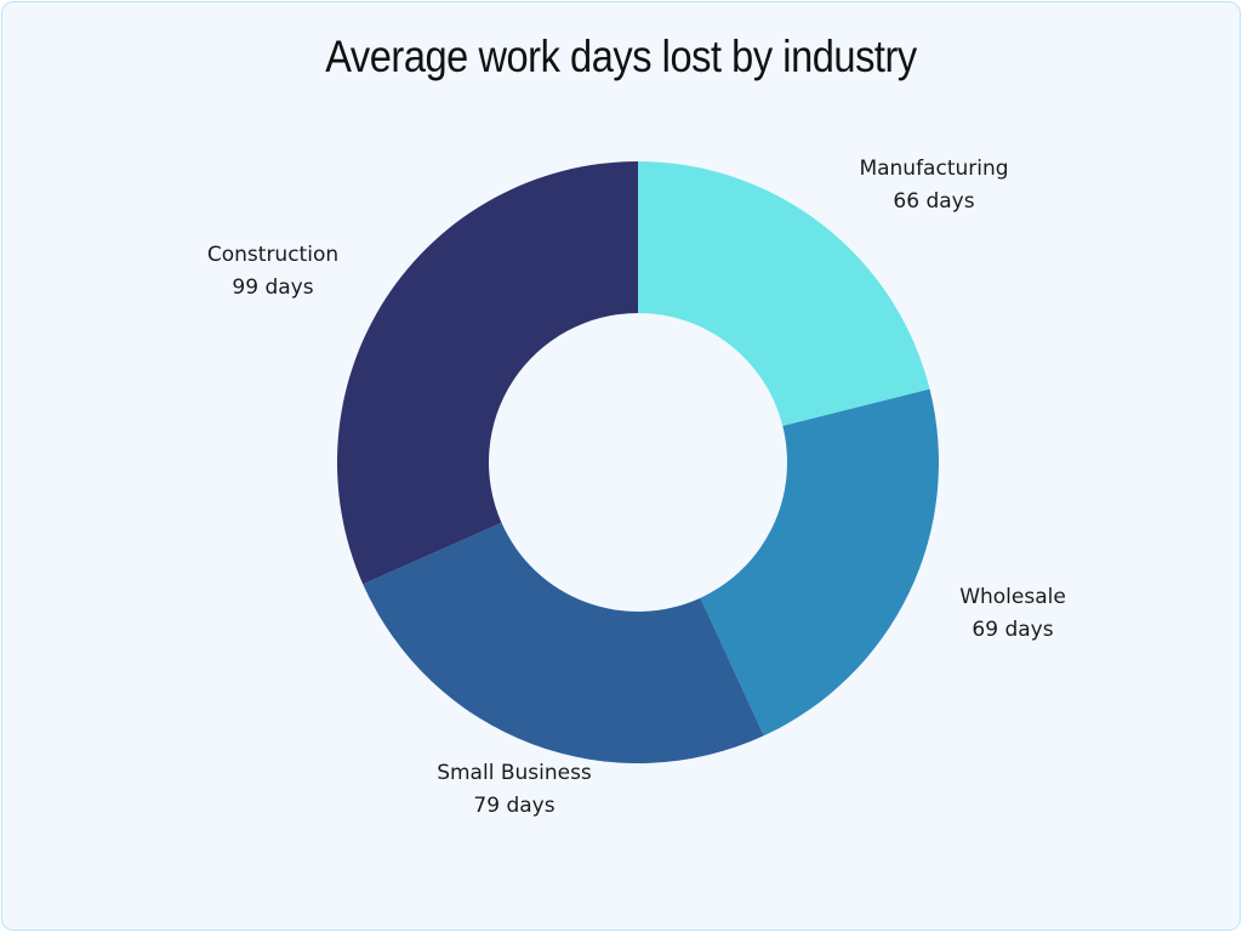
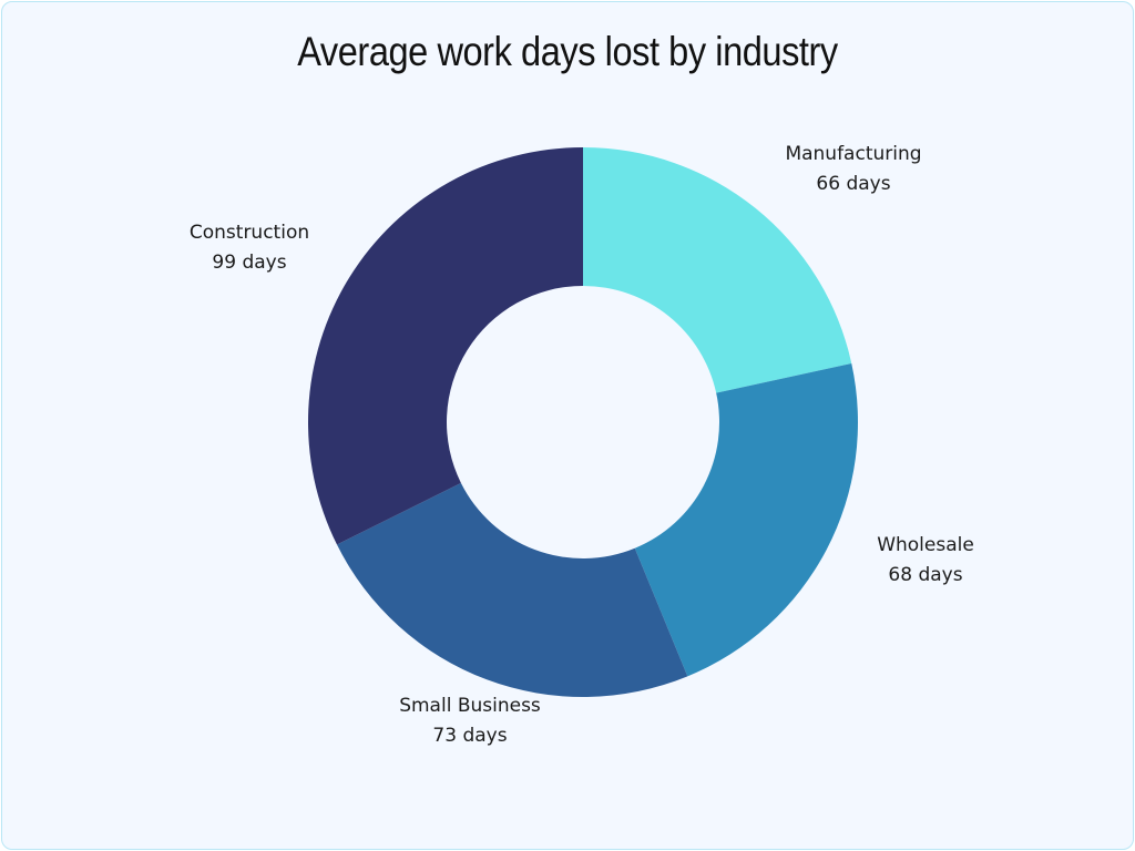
Wholesale: 69 -> 68
Small Business: 79 -> 73
